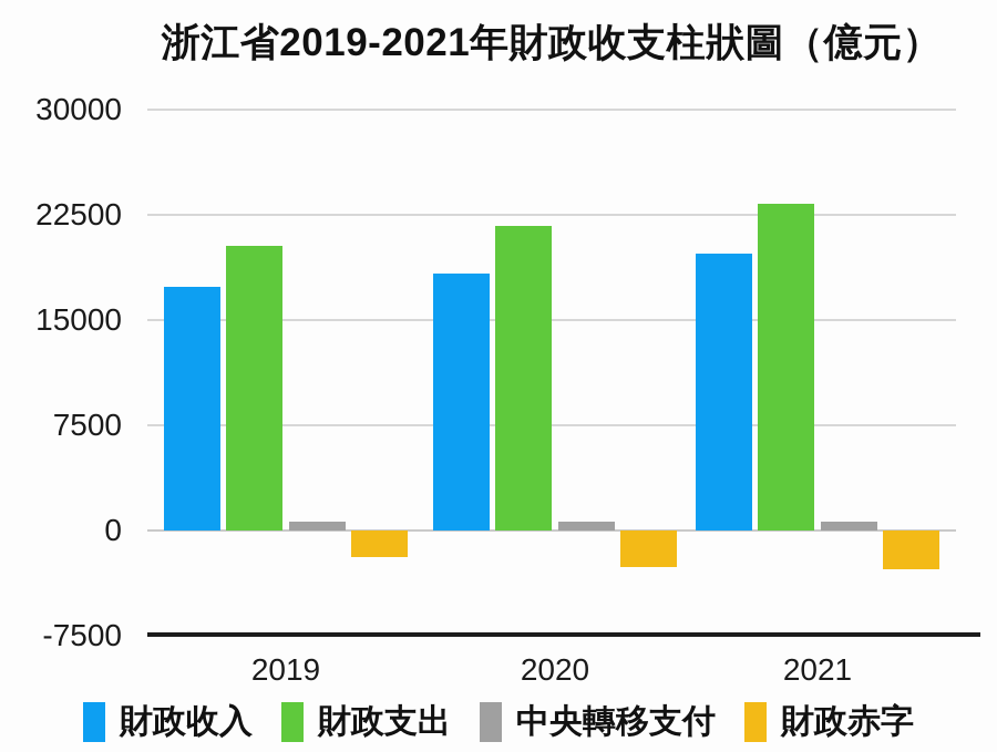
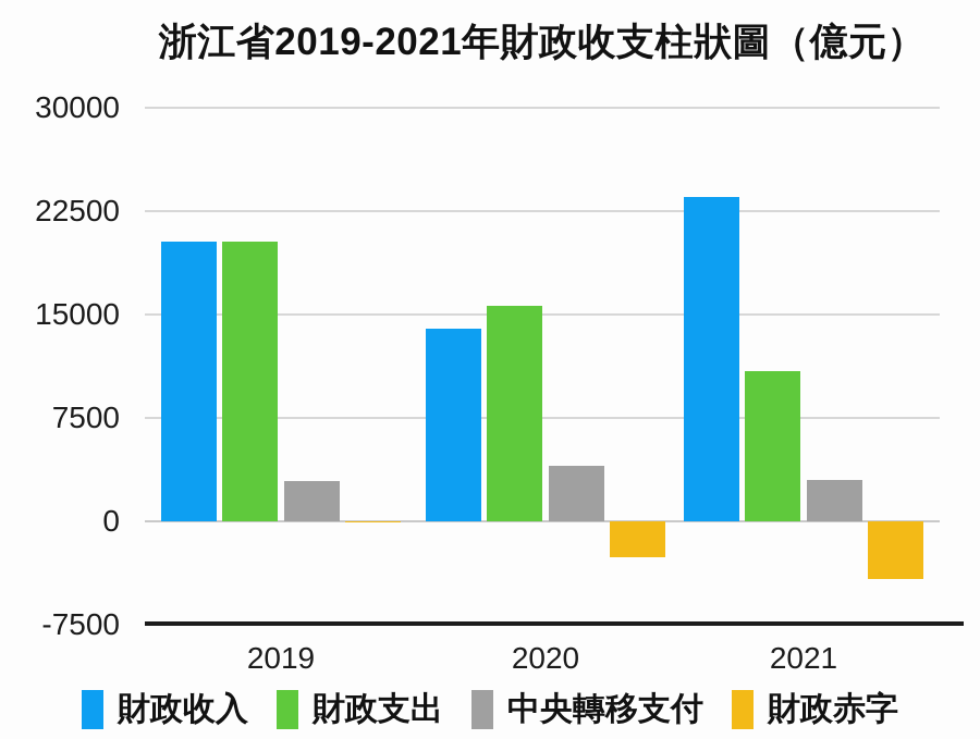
財政收入/2019: 17400 -> 20300
中央轉移支付/2019: 600 -> 2900
財政赤字/2019: -1900 -> -100
財政收入/2020: 18300 -> 14000
財政支出/2020: 21700 -> 15600
中央轉移支付/2020: 600 -> 4000
財政收入/2021: 19700 -> 23500
財政支出/2021: 23300 -> 10900
中央轉移支付/2021: 600 -> 3000
財政赤字/2021: -2800 -> -4200
